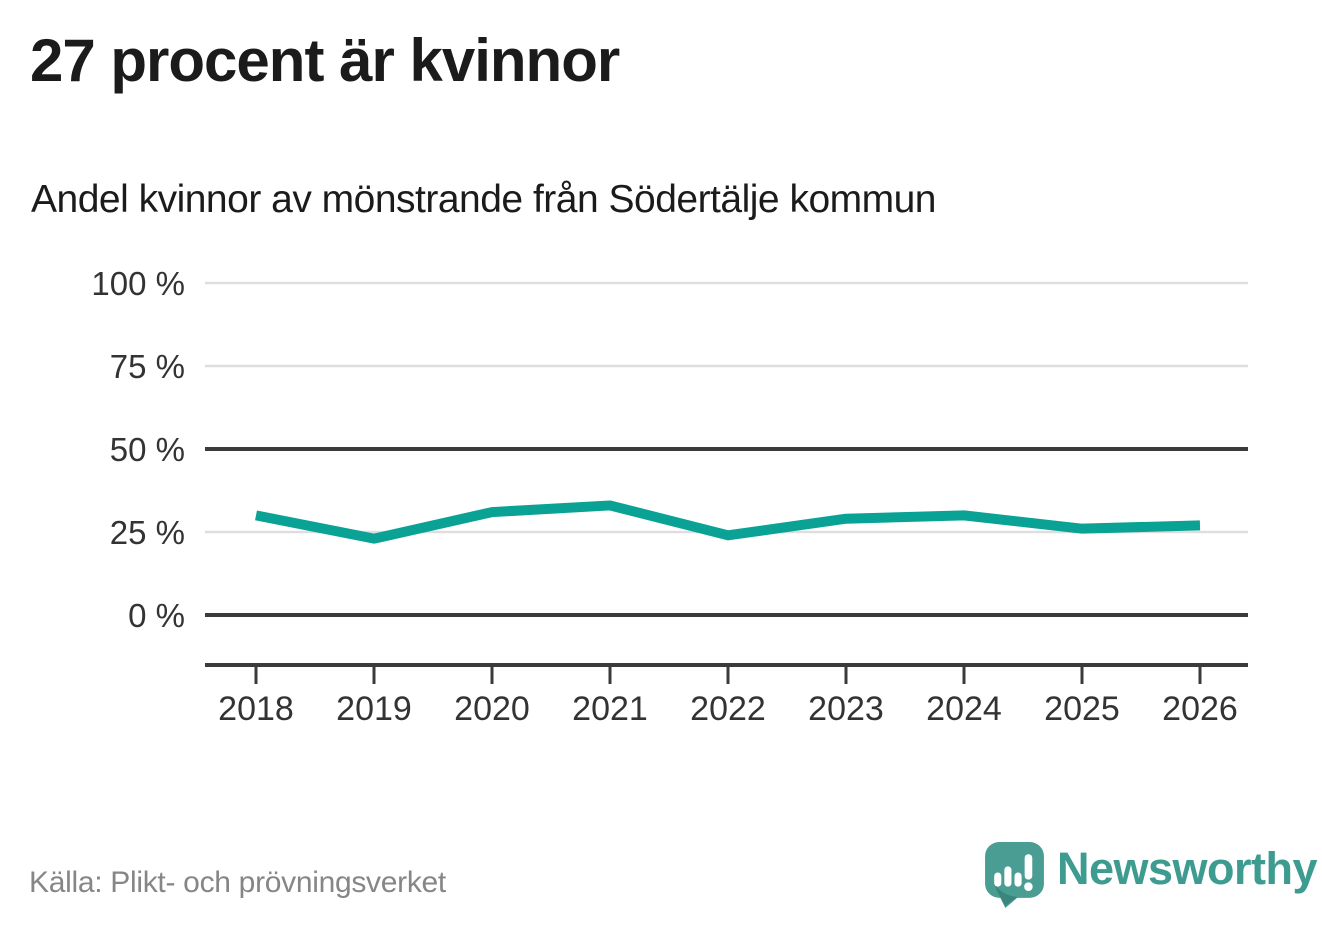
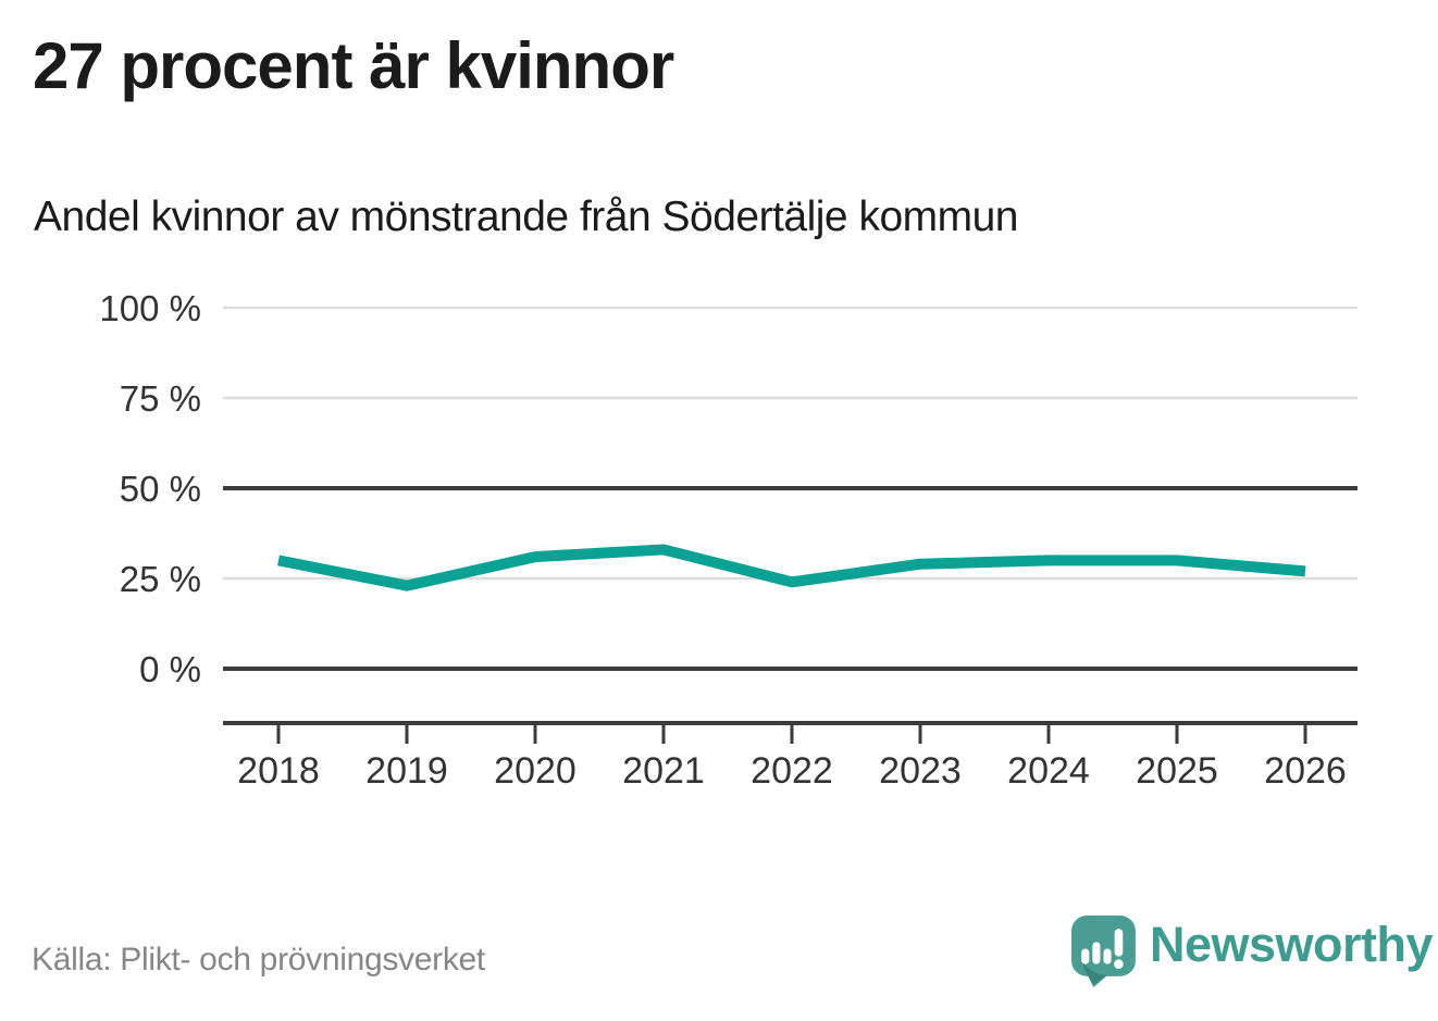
2025: 26% -> 30%
